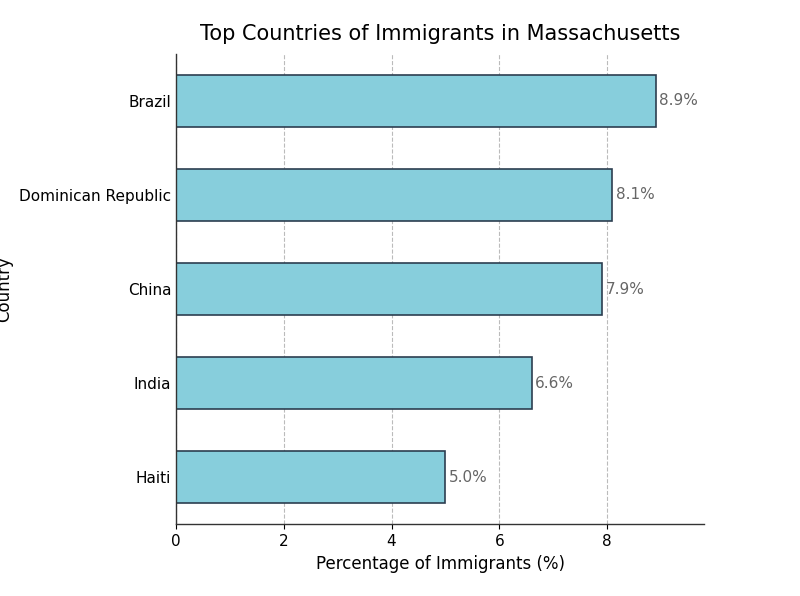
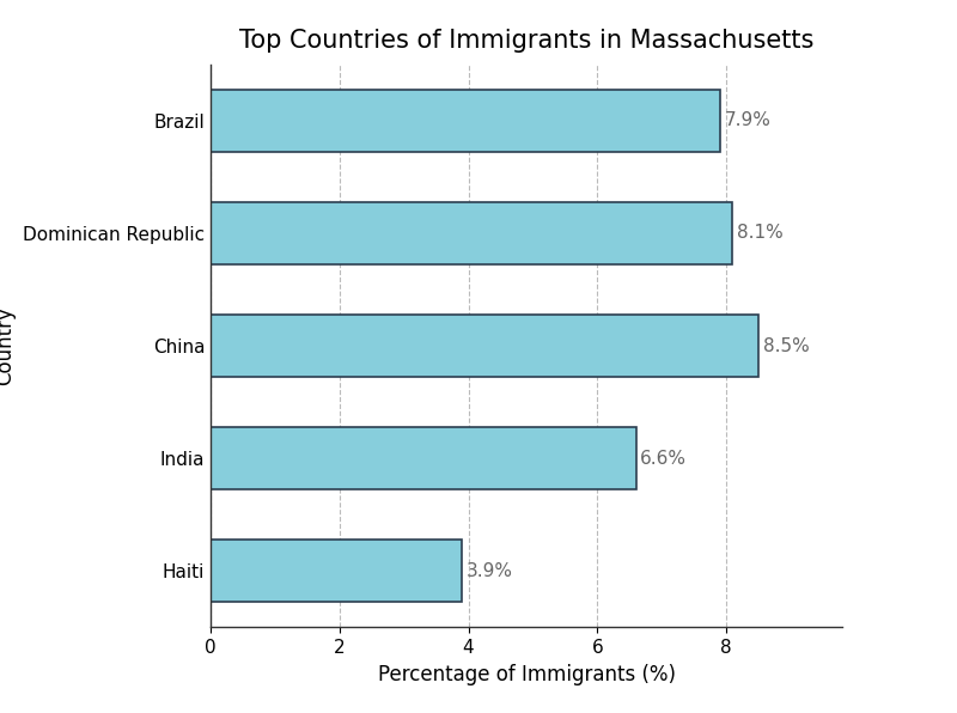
Brazil: 8.9% -> 7.9%
China: 7.9% -> 8.5%
Haiti: 5.0% -> 3.9%
